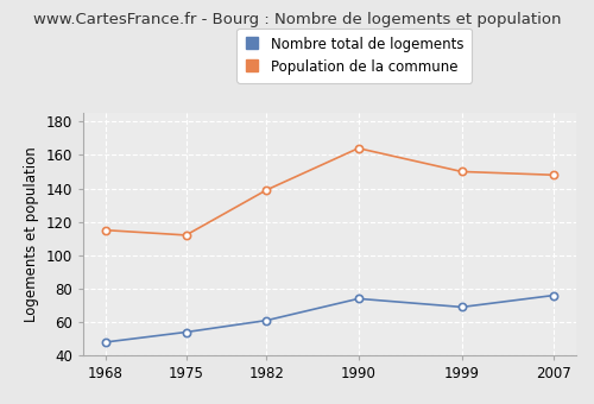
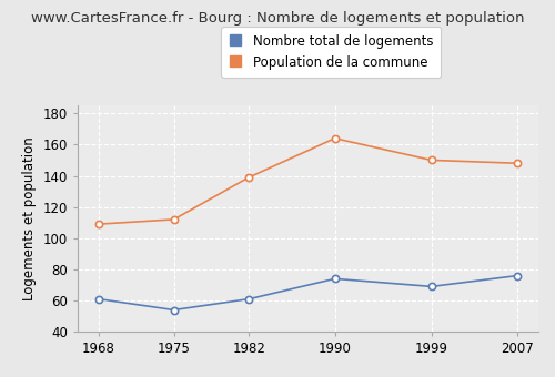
Nombre total de logements/1968: 48 -> 61
Population de la commune/1968: 115 -> 109
